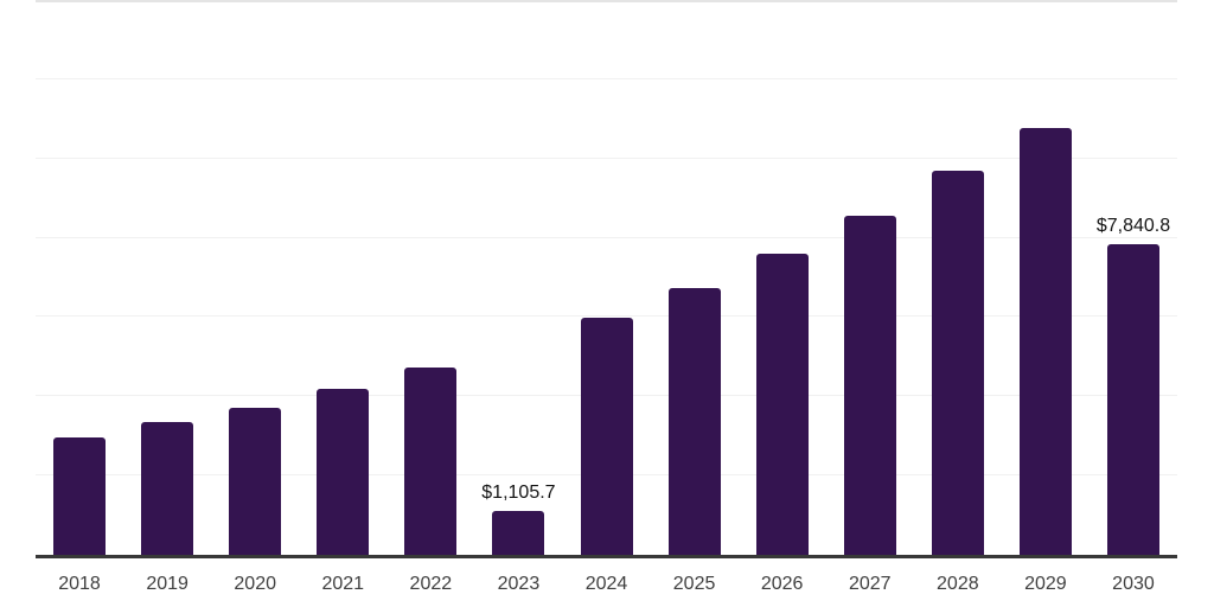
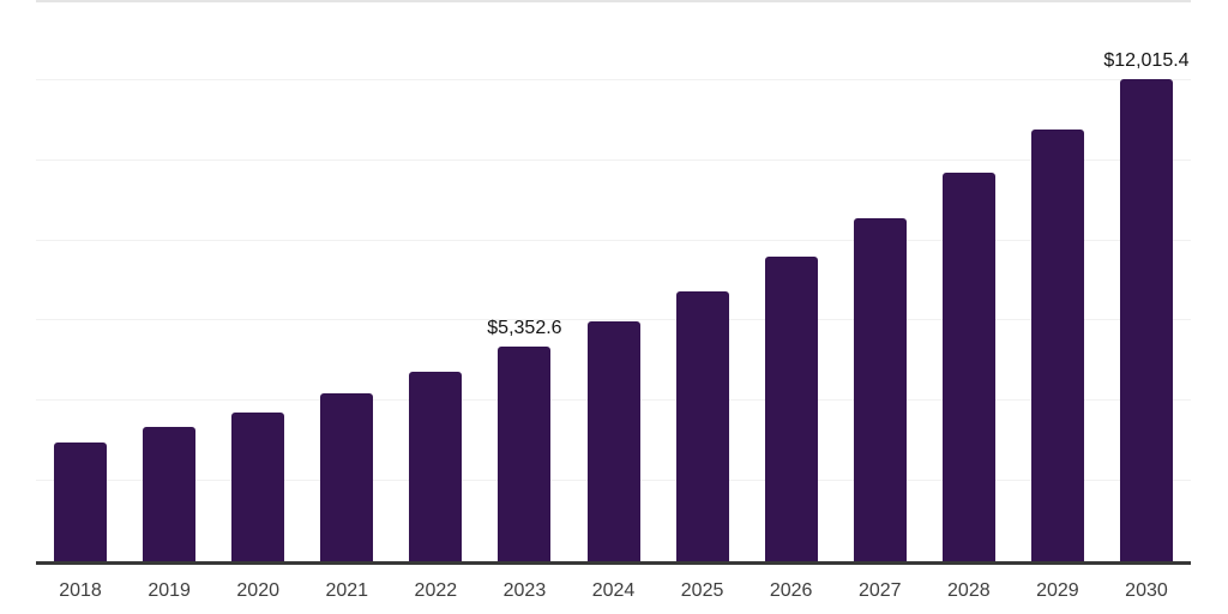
2023: $1,105.7 -> $5,352.6
2030: $7,840.8 -> $12,015.4
